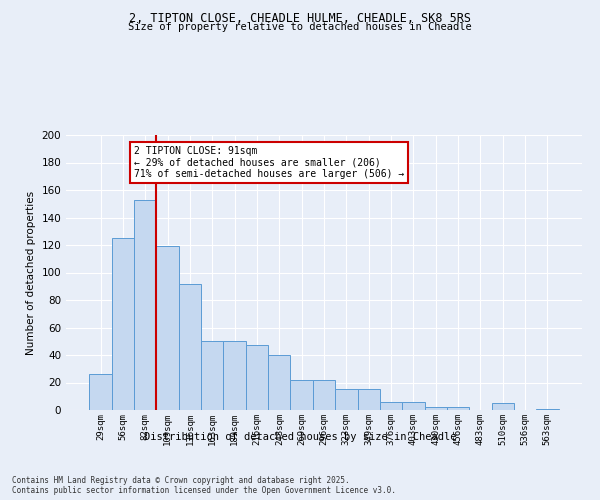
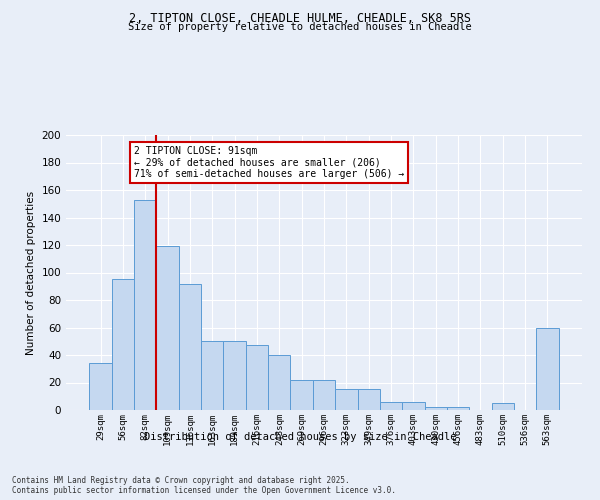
29sqm: 26 -> 34
56sqm: 125 -> 95
563sqm: 1 -> 60
